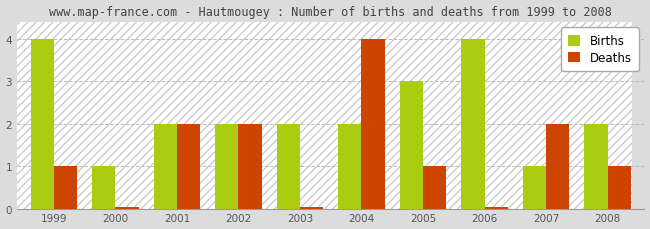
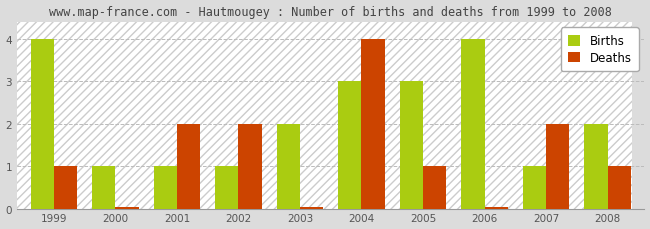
Births/2001: 2 -> 1
Births/2002: 2 -> 1
Births/2004: 2 -> 3
